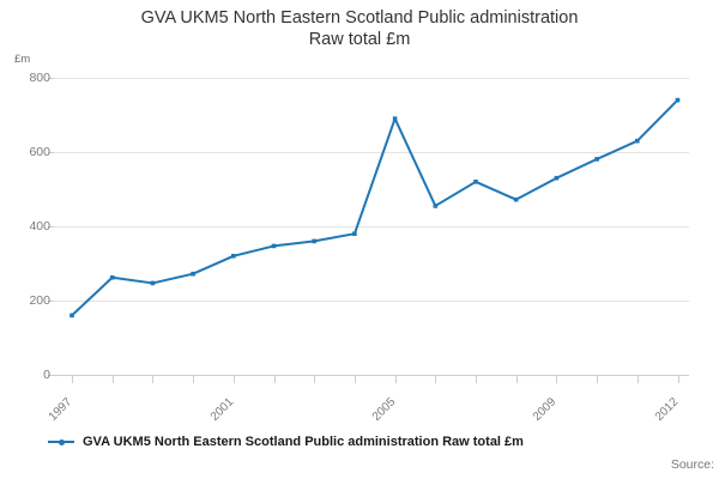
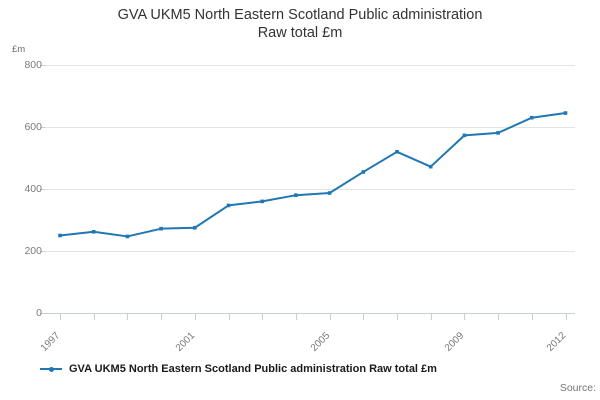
1997: 160 -> 250
2001: 320 -> 280
2005: 690 -> 390
2009: 530 -> 570
2012: 740 -> 640
